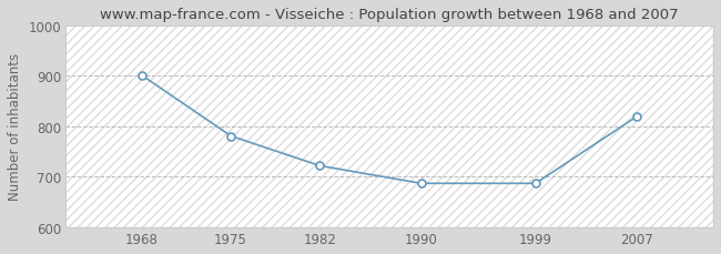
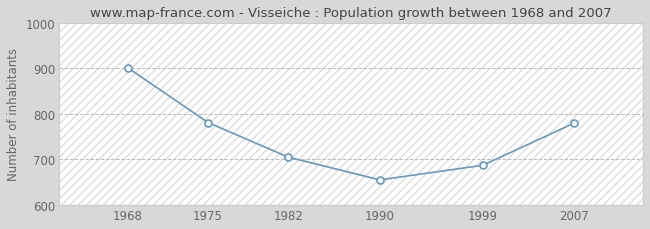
1982: 722 -> 705
1990: 687 -> 655
2007: 820 -> 780
